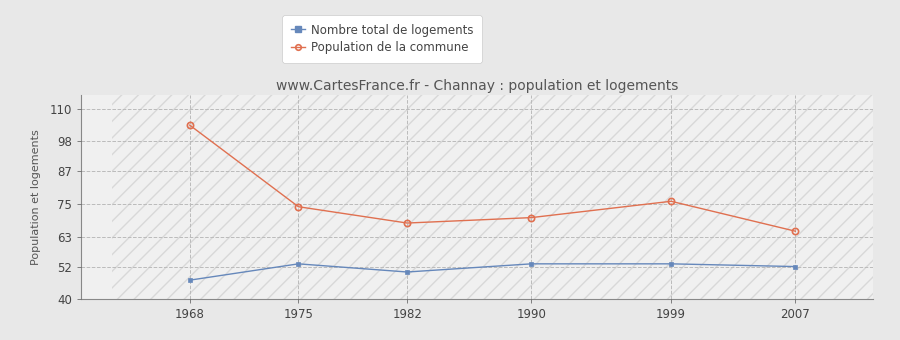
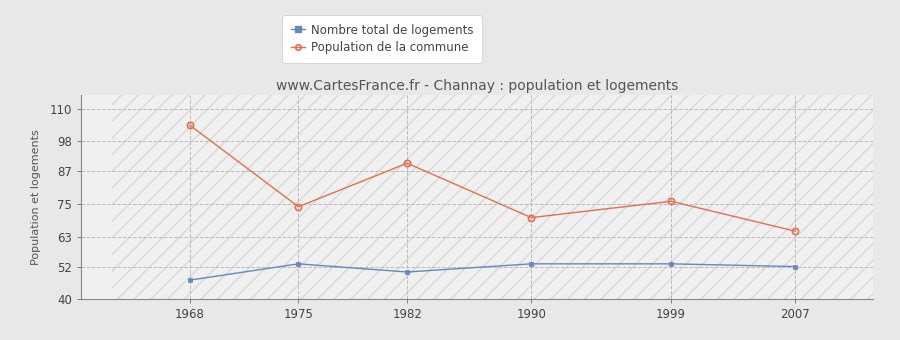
Population de la commune/1982: 68 -> 90
